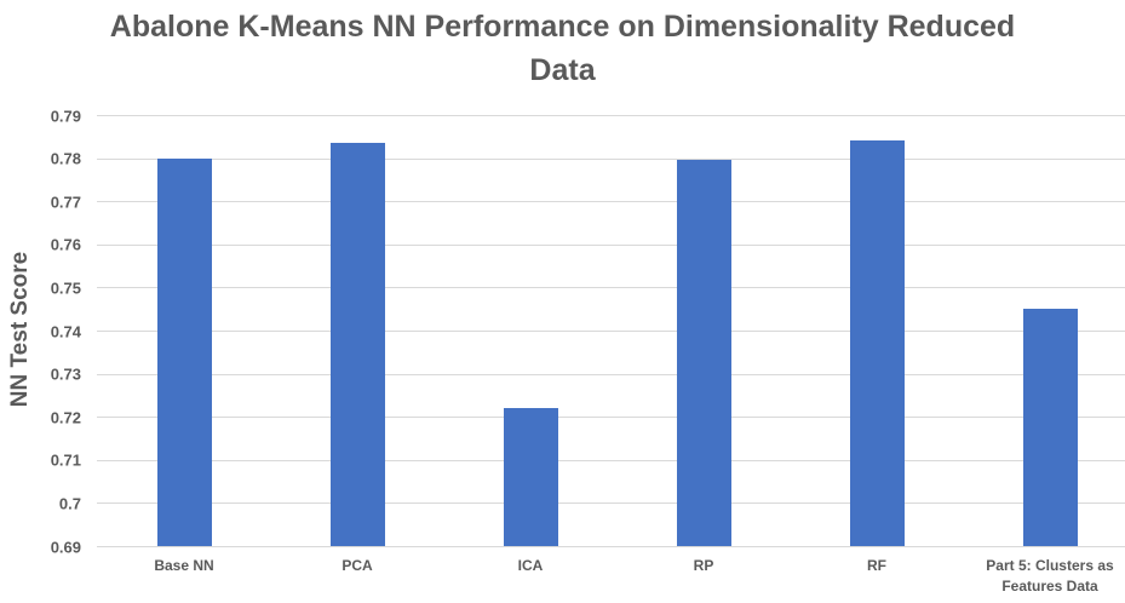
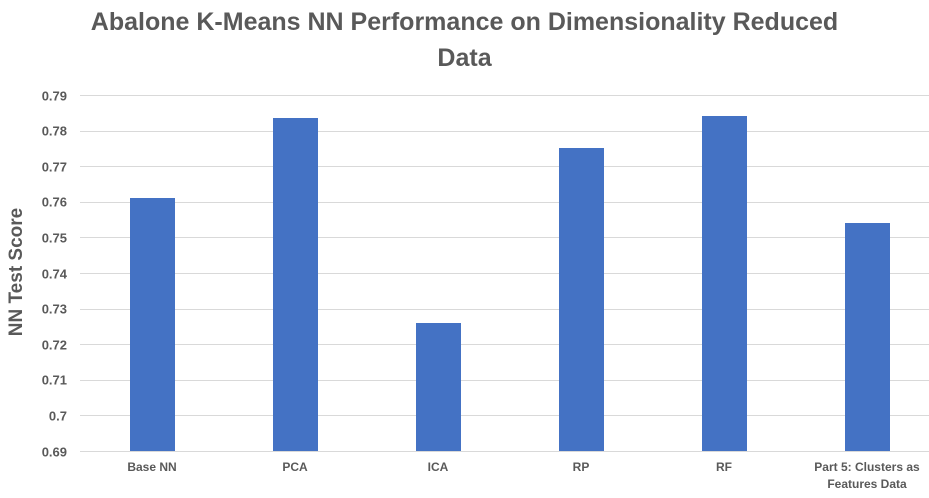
Base NN: 0.780 -> 0.761
ICA: 0.722 -> 0.726
RP: 0.779 -> 0.775
Part 5: Clusters as Features Data: 0.745 -> 0.754
